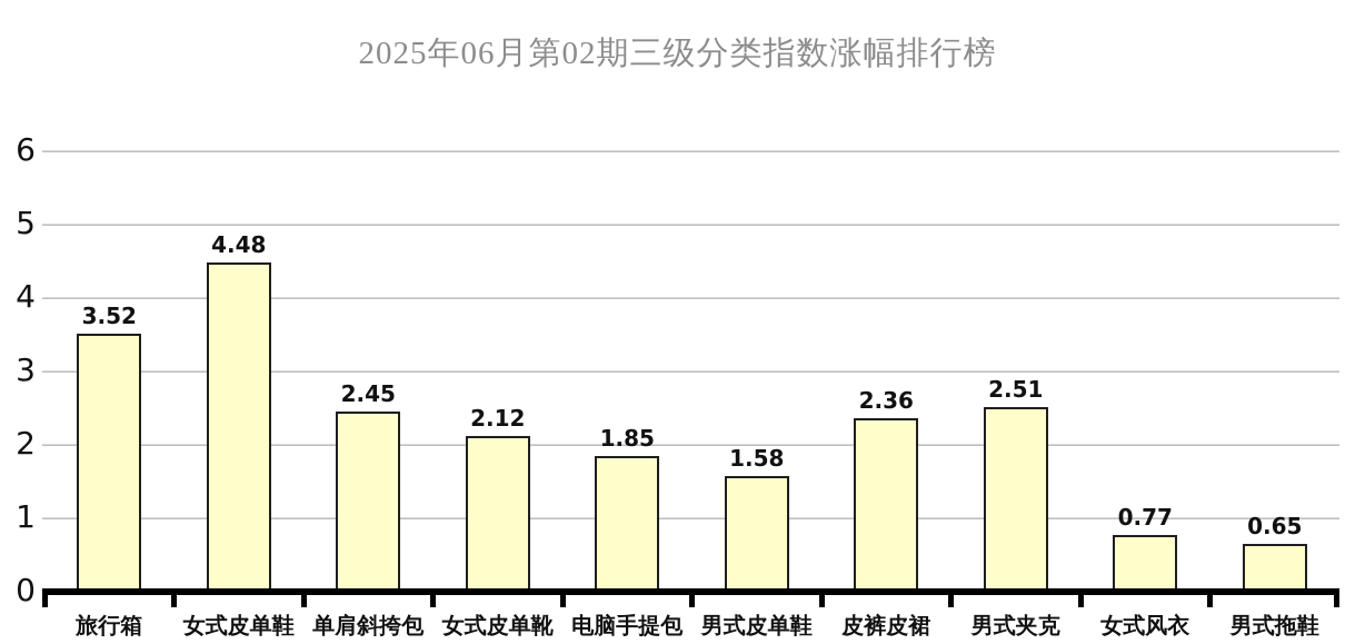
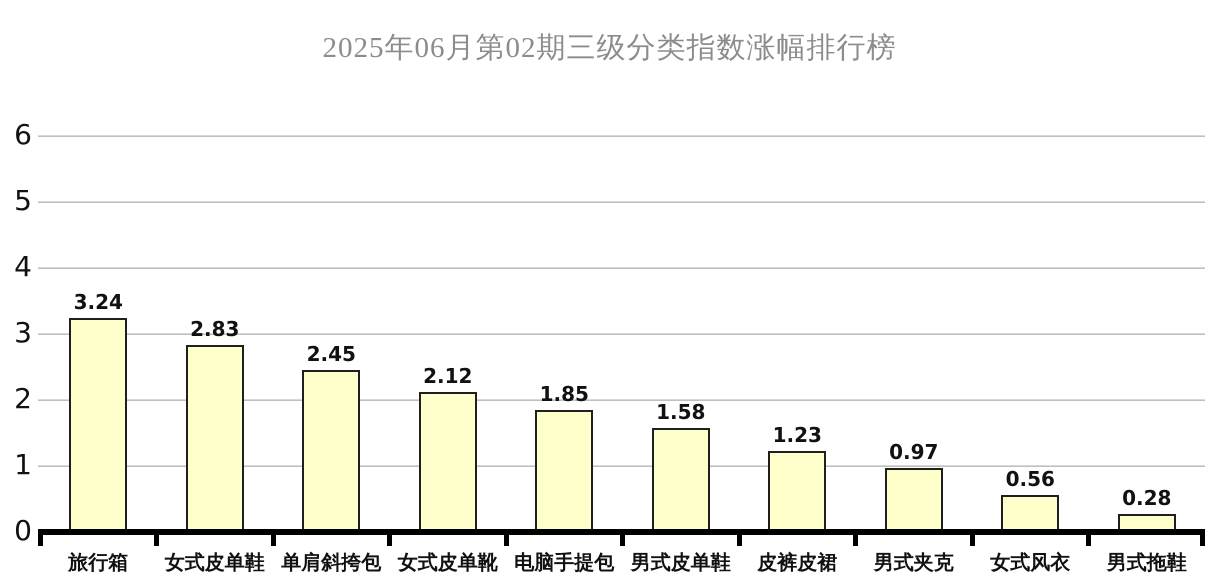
旅行箱: 3.52 -> 3.24
女式皮单鞋: 4.48 -> 2.83
皮裤皮裙: 2.36 -> 1.23
男式夹克: 2.51 -> 0.97
女式风衣: 0.77 -> 0.56
男式拖鞋: 0.65 -> 0.28
